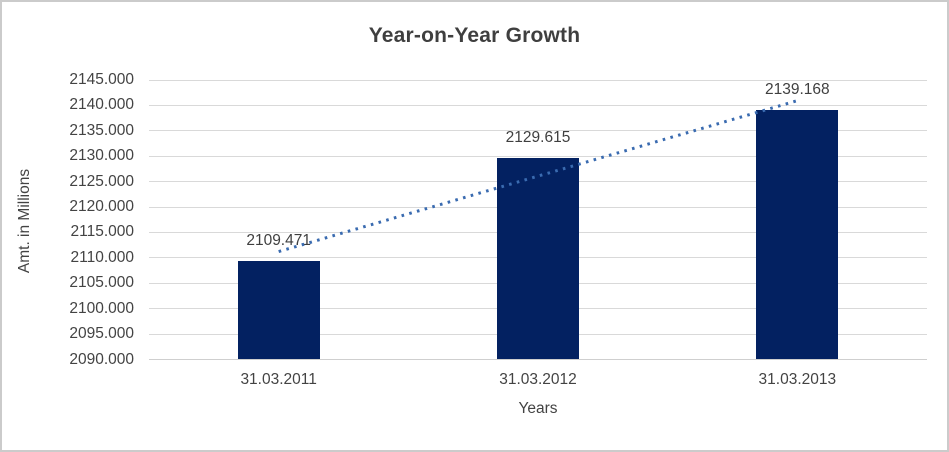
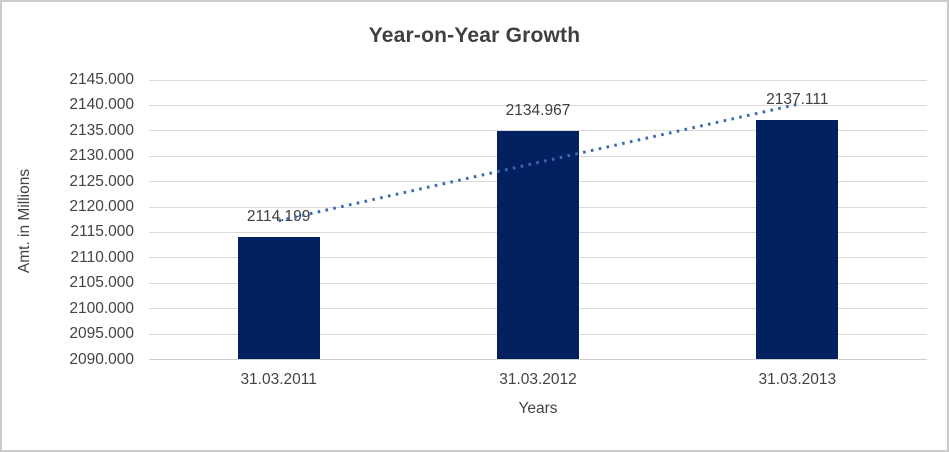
31.03.2011: 2109.471 -> 2114.199
31.03.2012: 2129.615 -> 2134.967
31.03.2013: 2139.168 -> 2137.111
